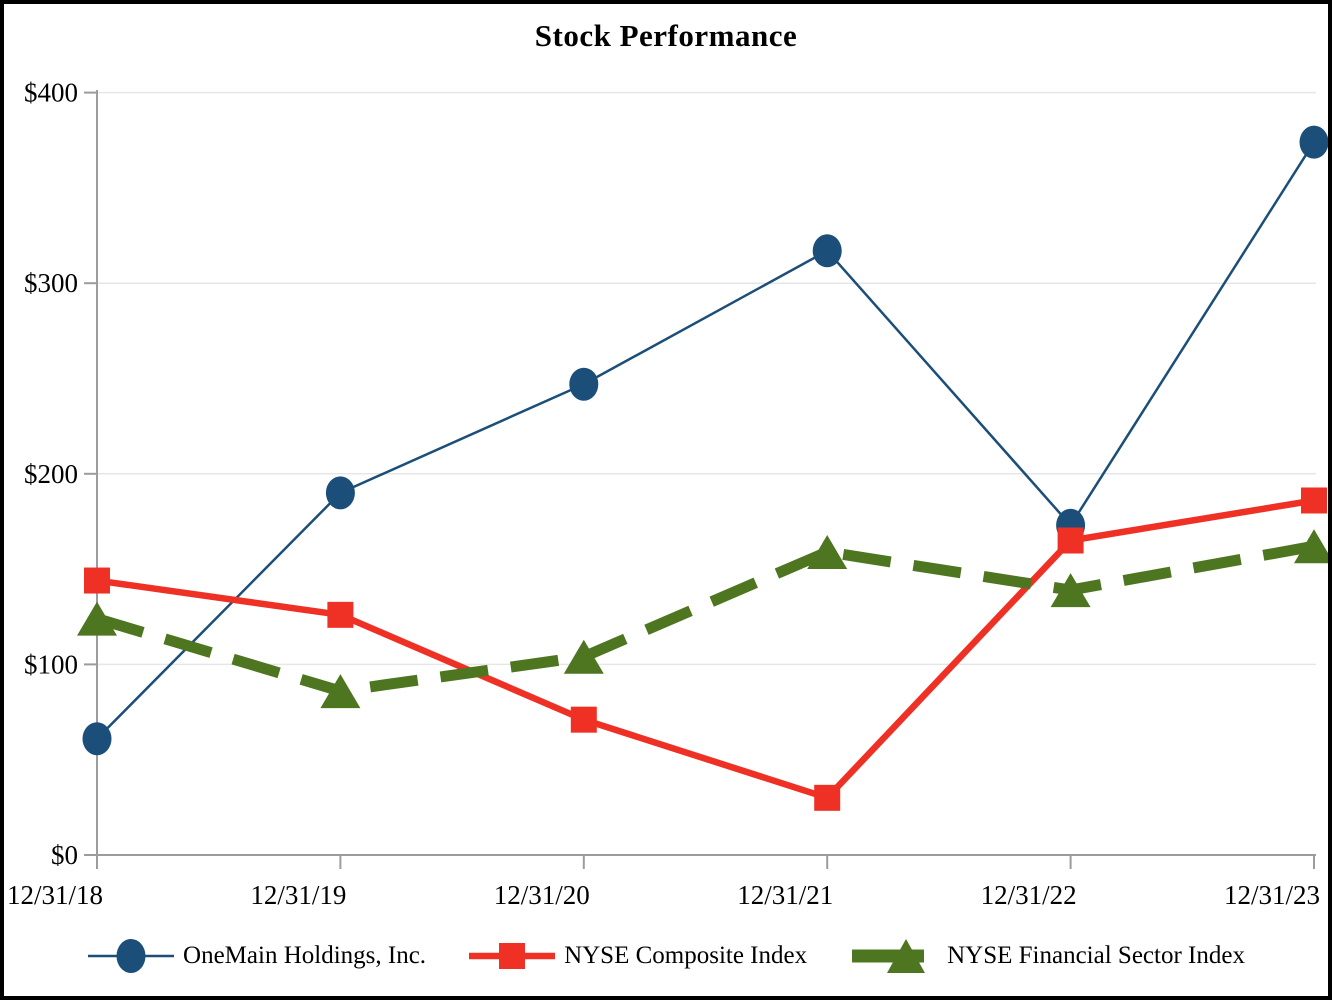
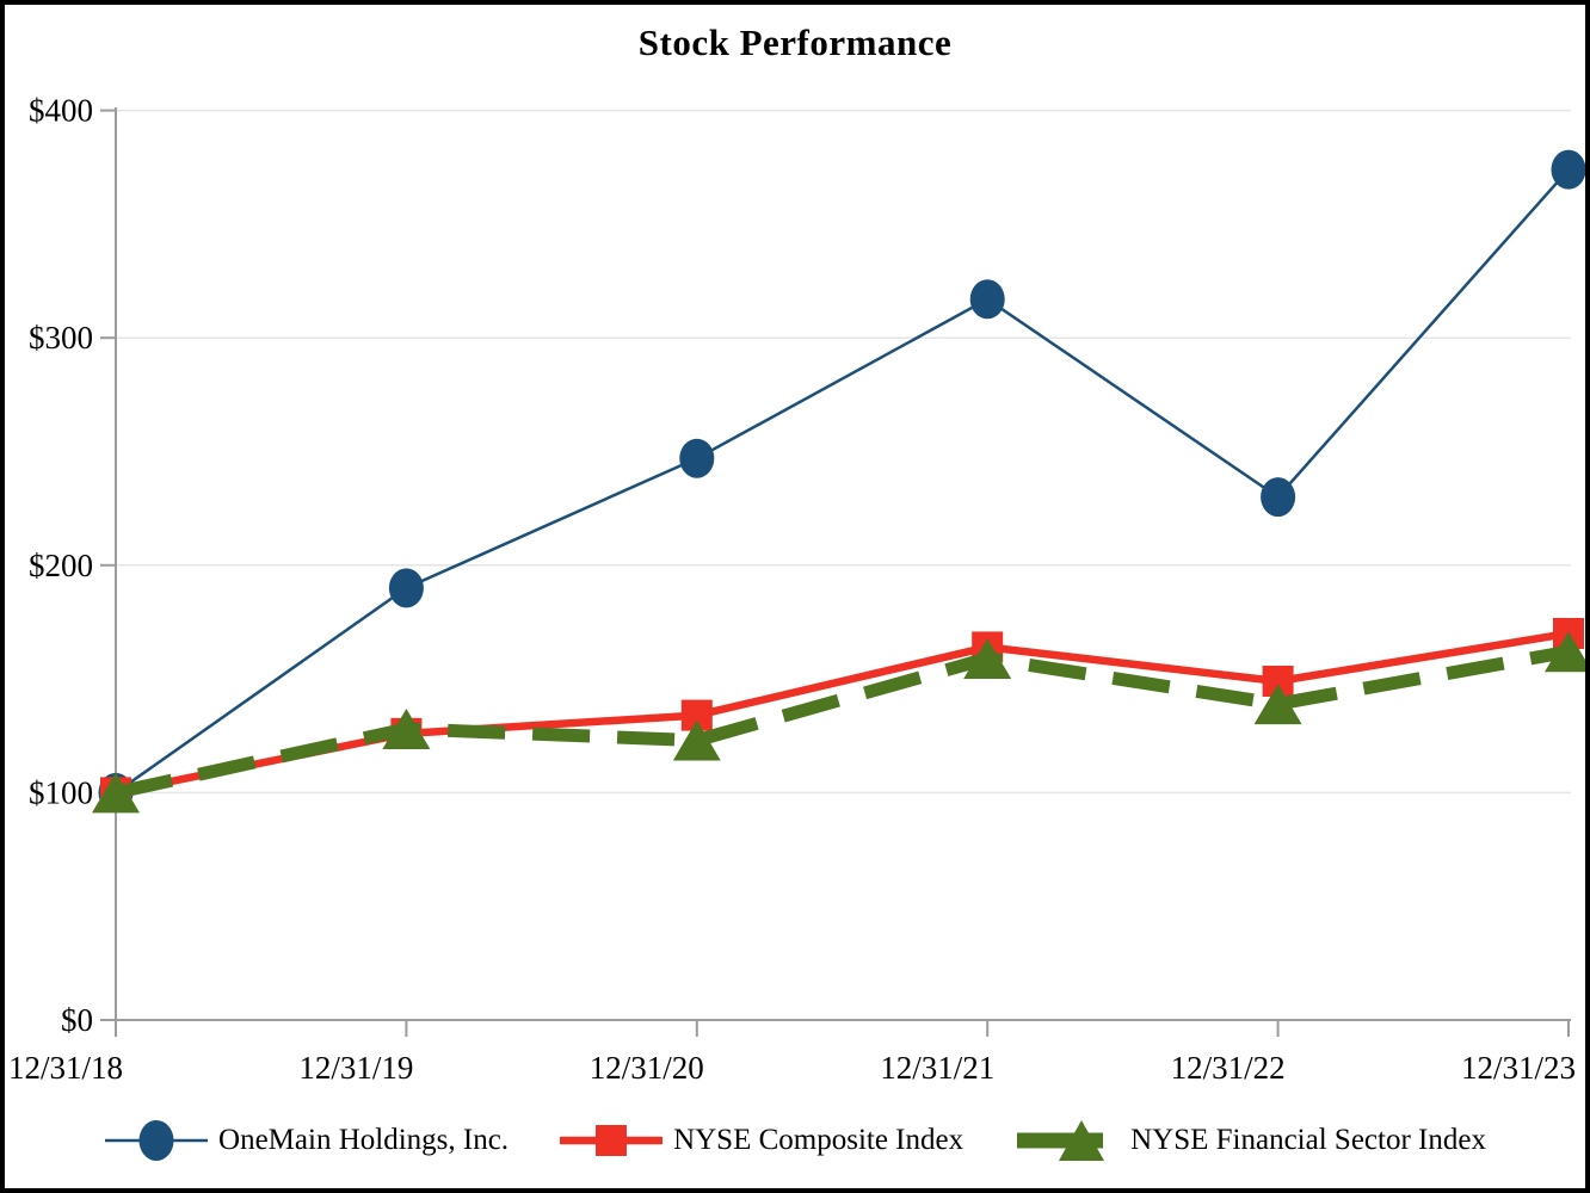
OneMain Holdings, Inc./12/31/18: $61 -> $100
NYSE Composite Index/12/31/18: $144 -> $100
NYSE Financial Sector Index/12/31/18: $124 -> $100
NYSE Financial Sector Index/12/31/19: $86 -> $128
NYSE Composite Index/12/31/20: $71 -> $134
NYSE Financial Sector Index/12/31/20: $104 -> $123
NYSE Composite Index/12/31/21: $30 -> $164
OneMain Holdings, Inc./12/31/22: $173 -> $230
NYSE Composite Index/12/31/22: $165 -> $149
NYSE Composite Index/12/31/23: $186 -> $170
